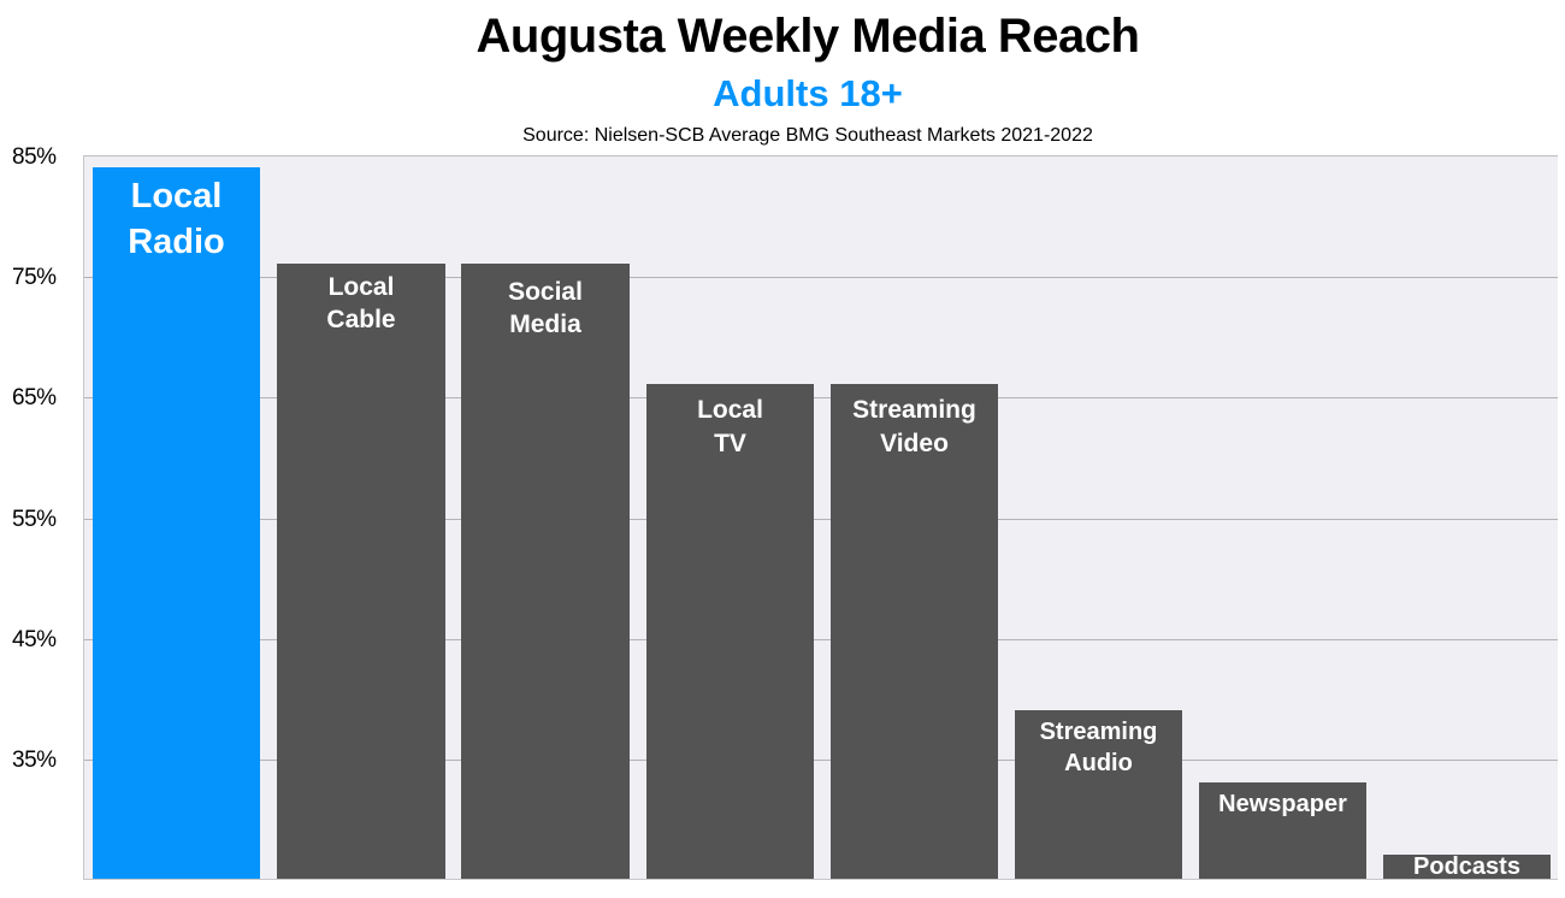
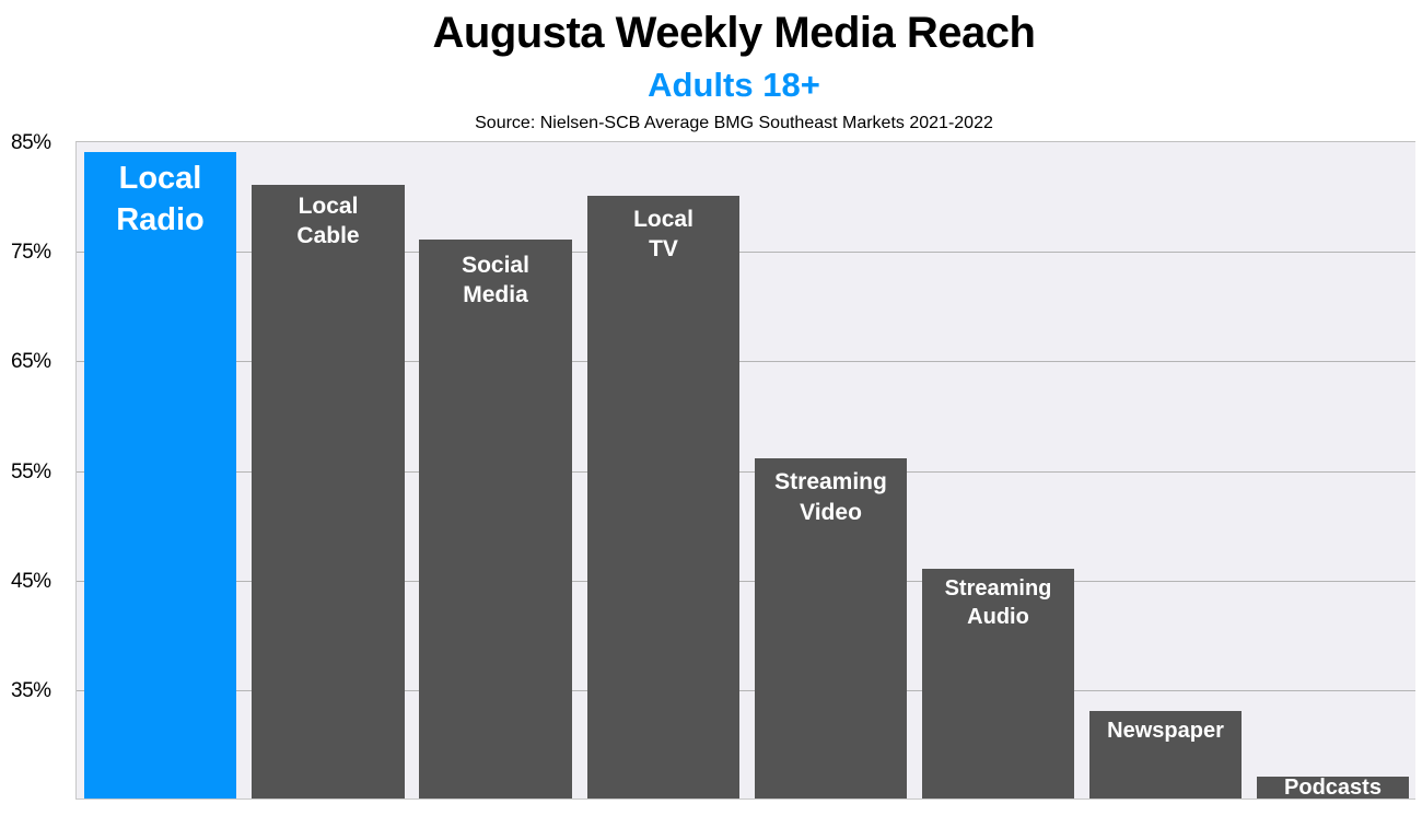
Local Cable: 76% -> 81%
Local TV: 66% -> 80%
Streaming Video: 66% -> 56%
Streaming Audio: 39% -> 46%
